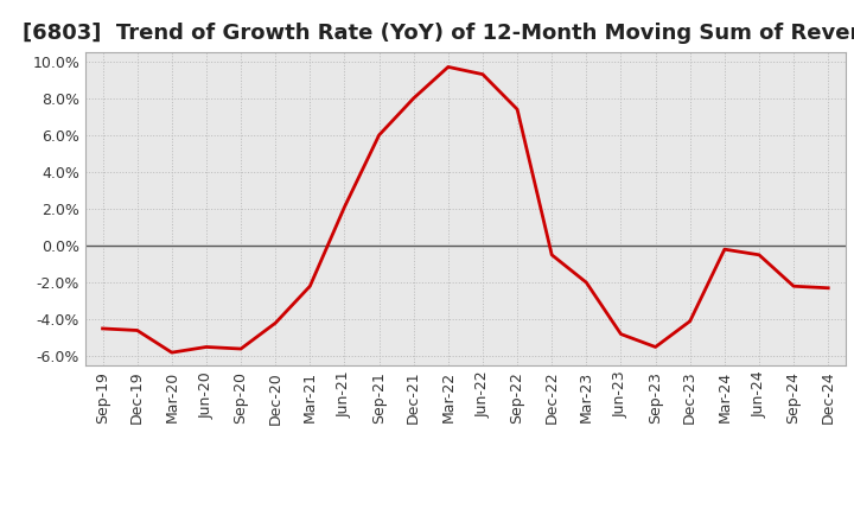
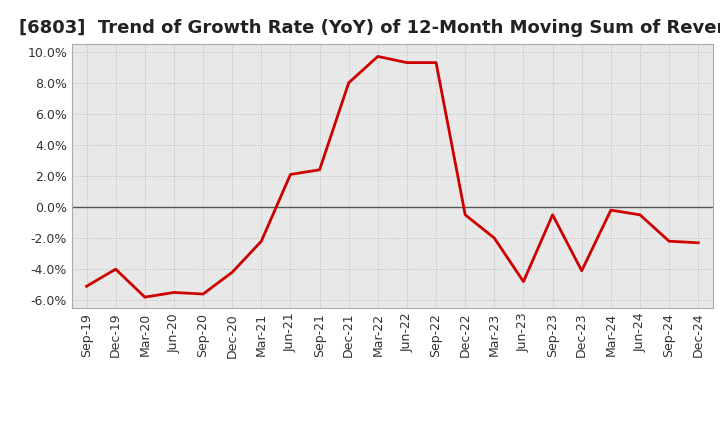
Sep-19: -4.5% -> -5.1%
Dec-19: -4.6% -> -4.0%
Sep-21: 6.0% -> 2.4%
Sep-22: 7.4% -> 9.3%
Sep-23: -5.5% -> -0.5%
